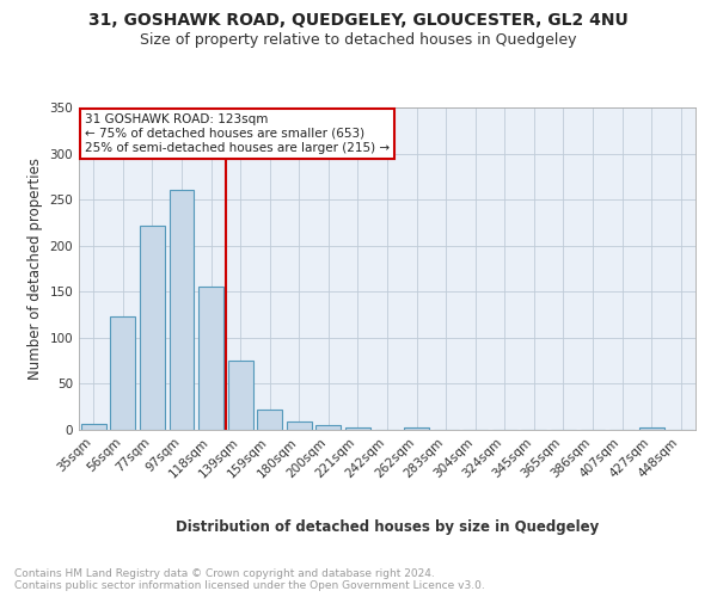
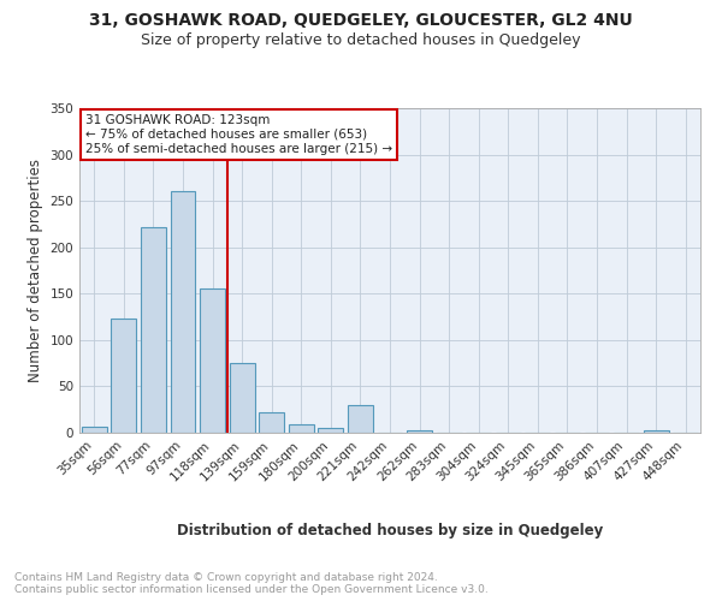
221sqm: 3 -> 30
